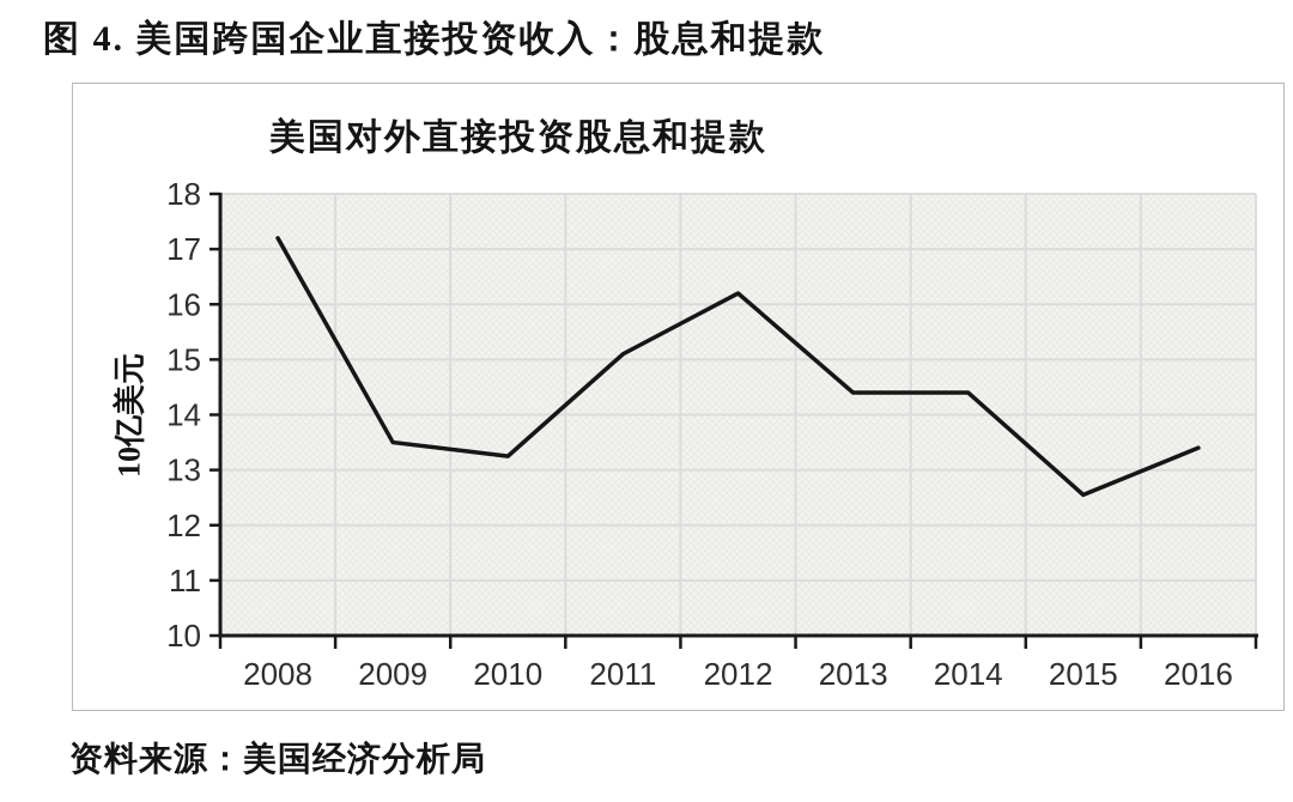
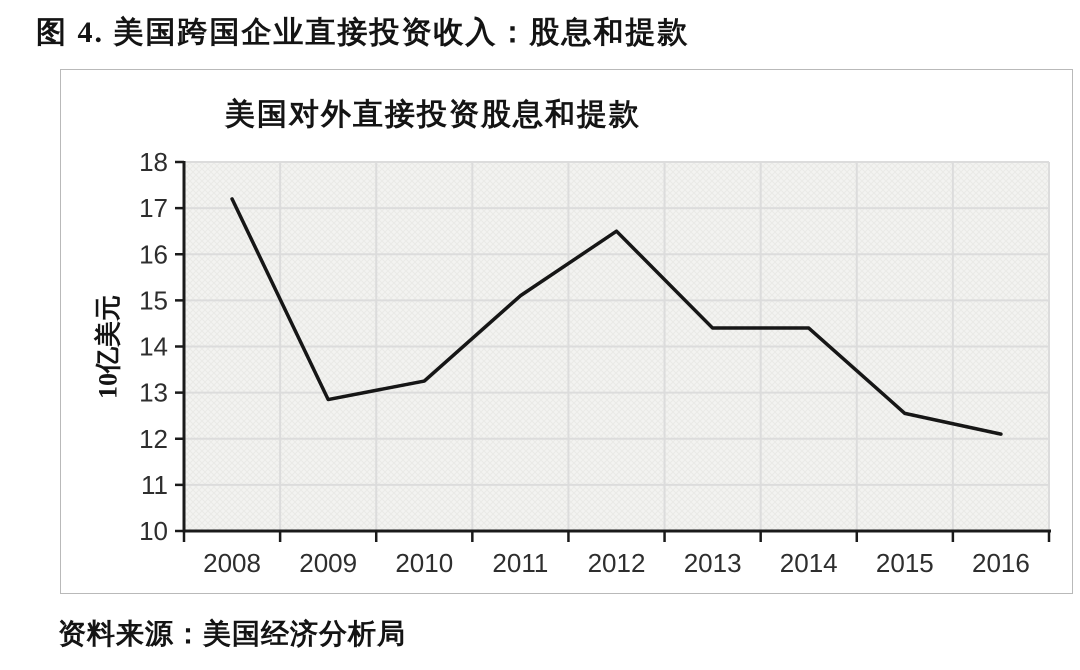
2009: 13.5 -> 12.8
2012: 16.2 -> 16.5
2016: 13.4 -> 12.1
